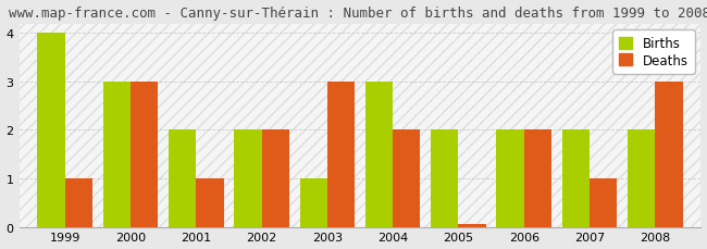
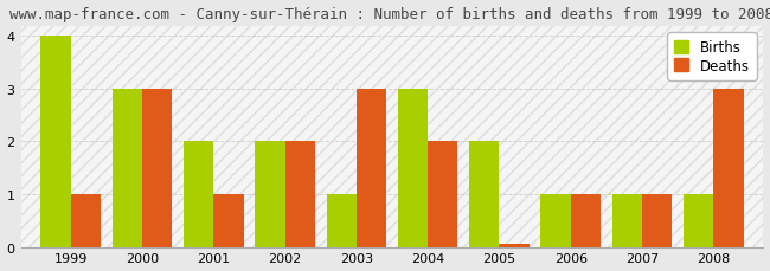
Births/2006: 2 -> 1
Deaths/2006: 2.00 -> 1.00
Births/2007: 2 -> 1
Births/2008: 2 -> 1
